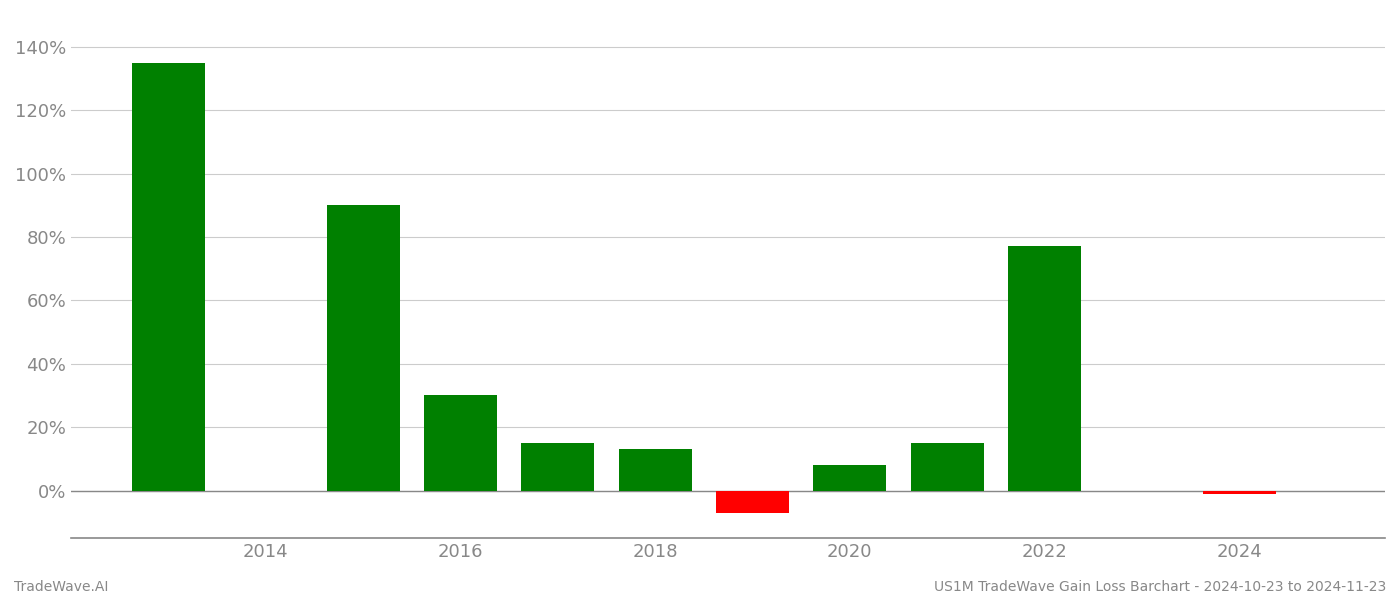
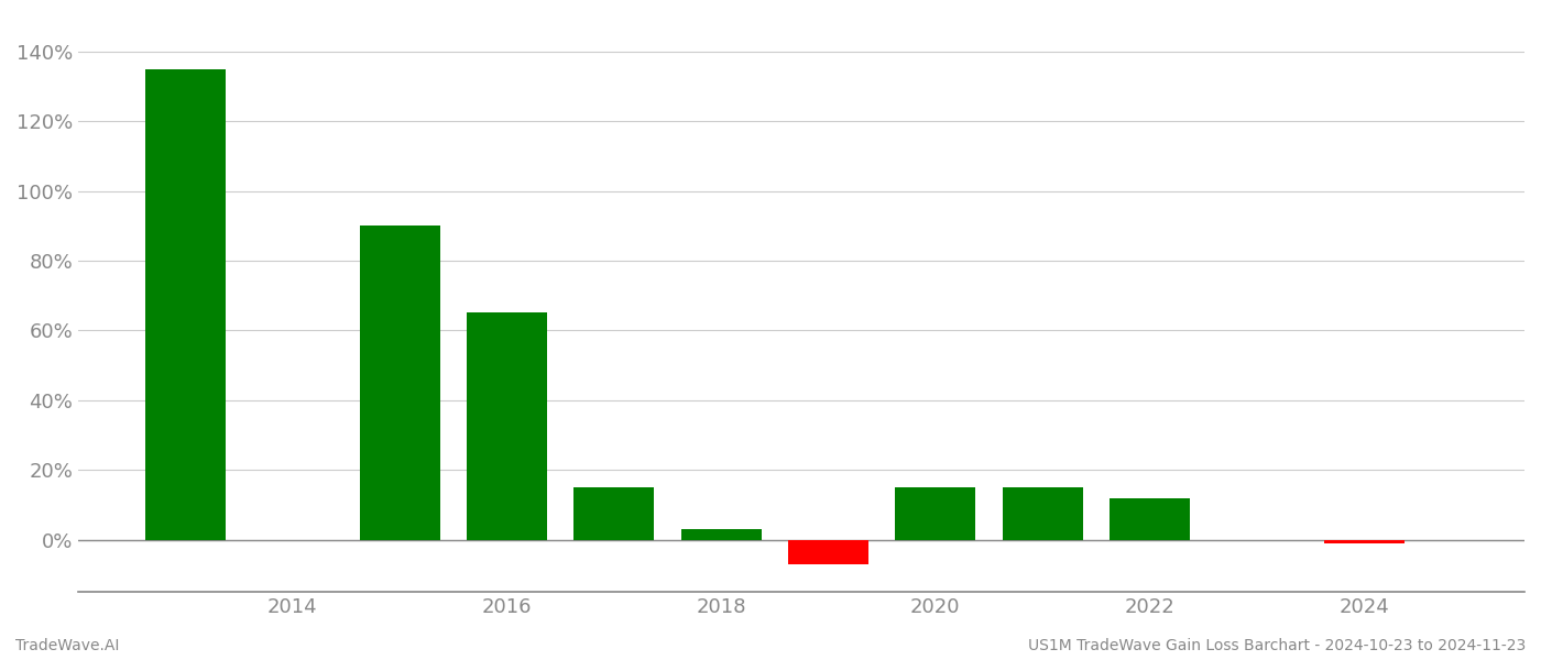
2016: 30% -> 65%
2018: 13% -> 3%
2020: 8% -> 15%
2022: 77% -> 12%
